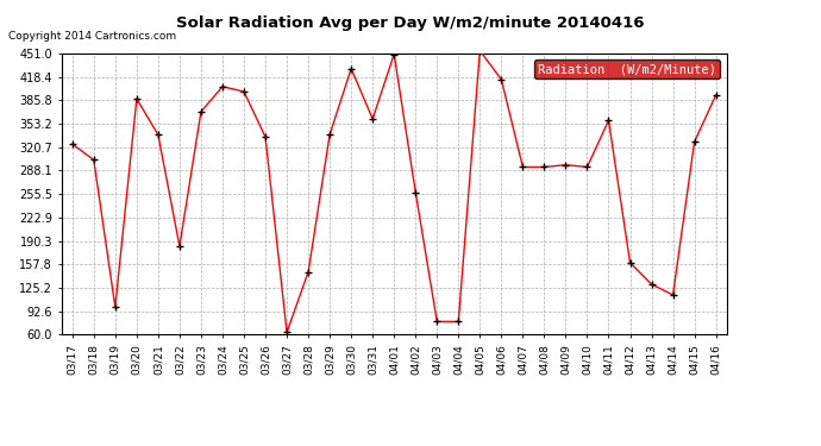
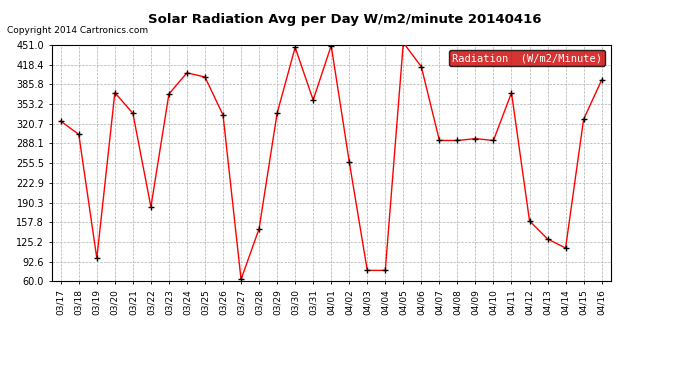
03/20: 388 -> 372
03/30: 430 -> 447
04/11: 358 -> 372
